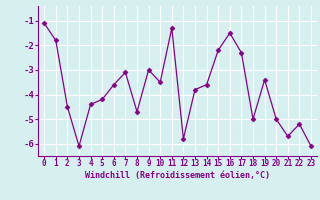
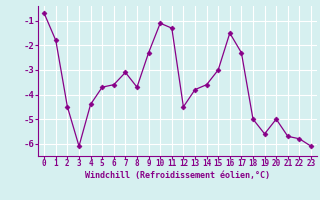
0: -1.1 -> -0.7
5: -4.2 -> -3.7
8: -4.7 -> -3.7
9: -3.0 -> -2.3
10: -3.5 -> -1.1
12: -5.8 -> -4.5
15: -2.2 -> -3.0
19: -3.4 -> -5.6
22: -5.2 -> -5.8
